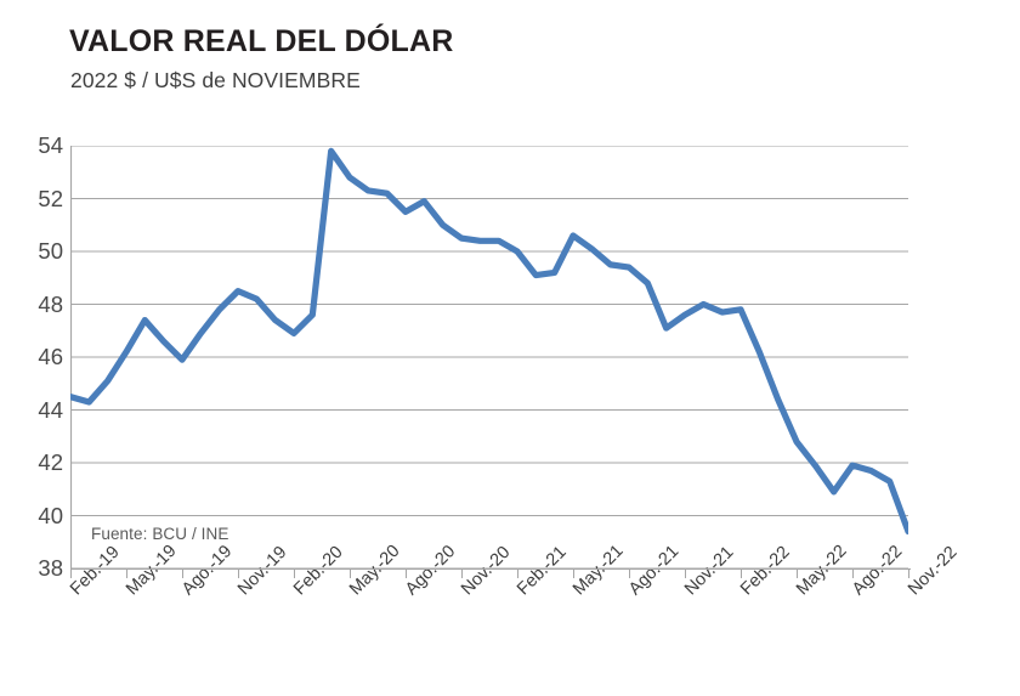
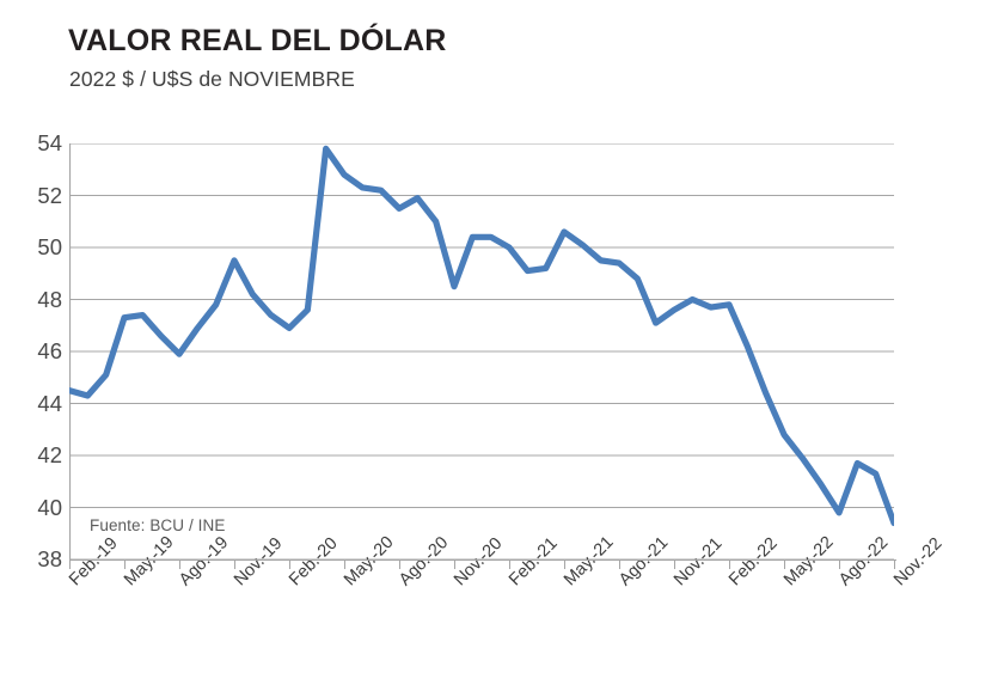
May.-19: 46.2 -> 47.3
Nov.-19: 48.5 -> 49.5
Nov.-20: 50.5 -> 48.5
Ago.-22: 41.9 -> 39.8
